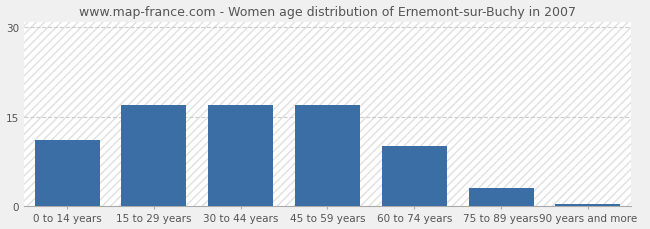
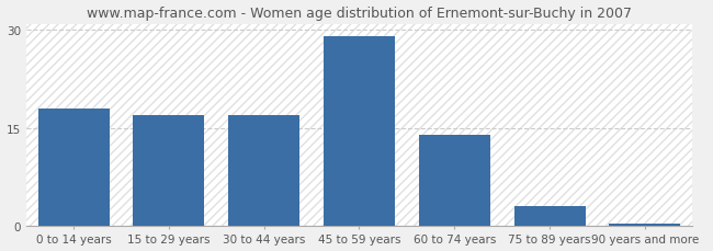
0 to 14 years: 11.0 -> 18.0
45 to 59 years: 17.0 -> 29.0
60 to 74 years: 10.0 -> 14.0
